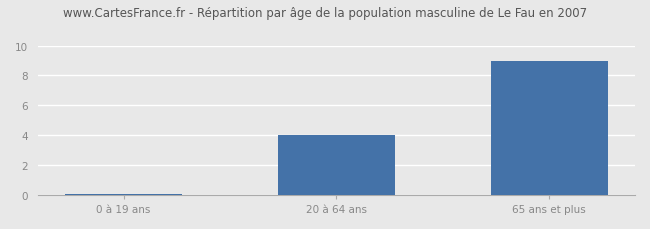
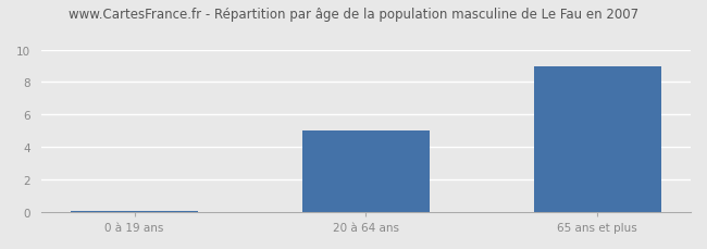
20 à 64 ans: 4.0 -> 5.0
